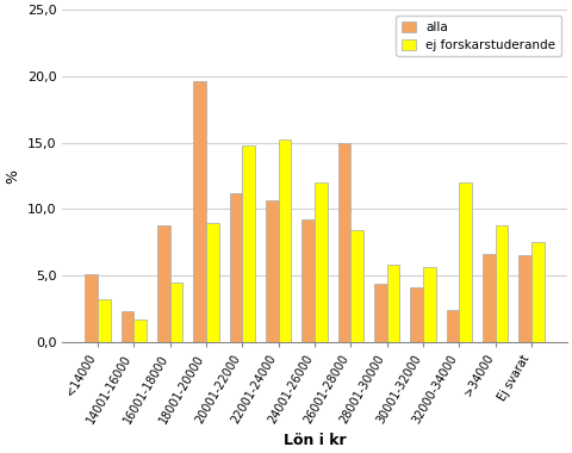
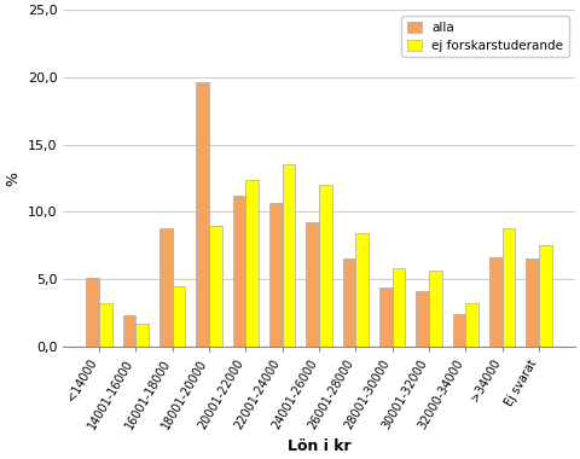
ej forskarstuderande/20001-22000: 14,8 -> 12,4
ej forskarstuderande/22001-24000: 15,2 -> 13,5
alla/26001-28000: 15,0 -> 6,5
ej forskarstuderande/32000-34000: 12,0 -> 3,2
